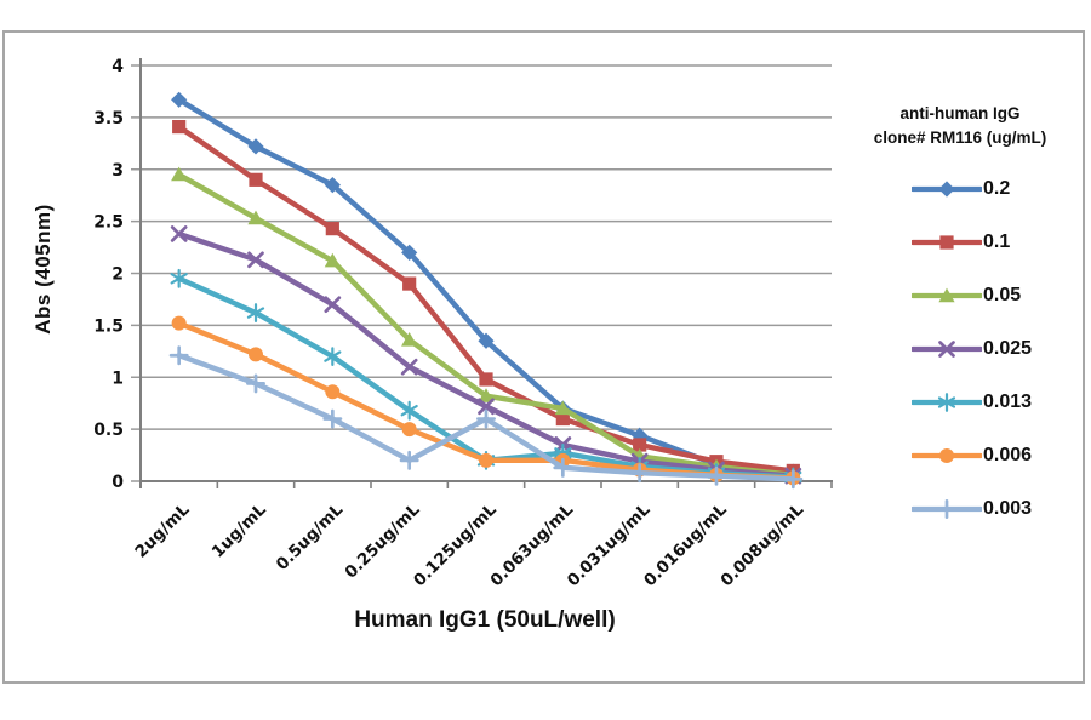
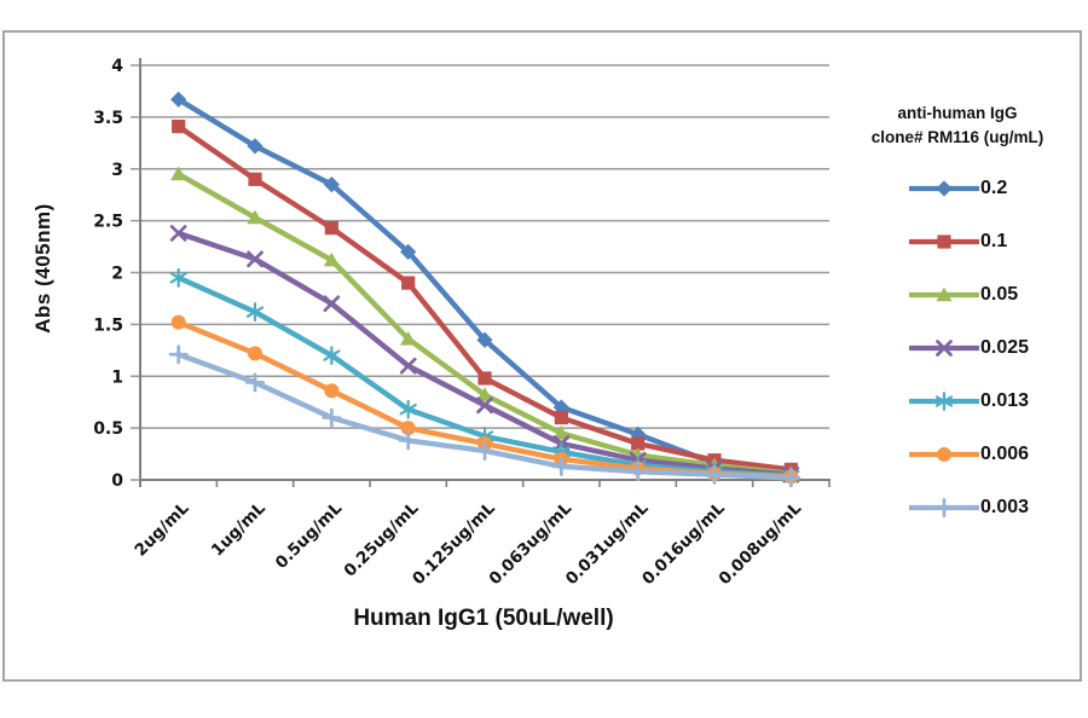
0.003/0.25ug/mL: 0.2 -> 0.4
0.013/0.125ug/mL: 0.2 -> 0.4
0.006/0.125ug/mL: 0.2 -> 0.3
0.003/0.125ug/mL: 0.6 -> 0.3
0.05/0.063ug/mL: 0.7 -> 0.5
